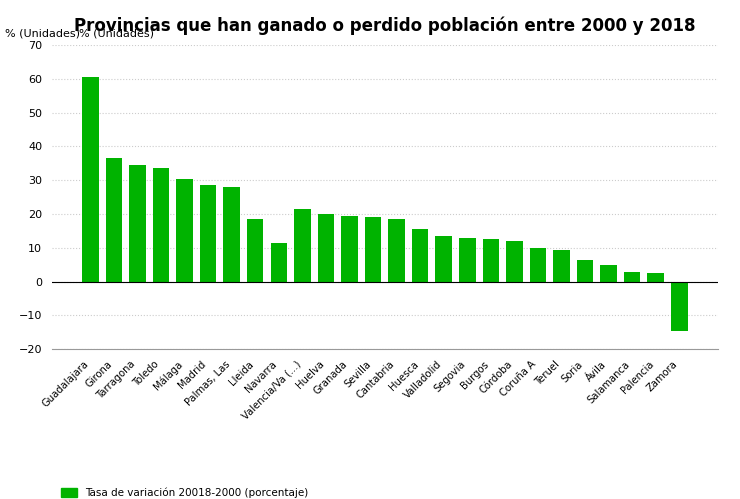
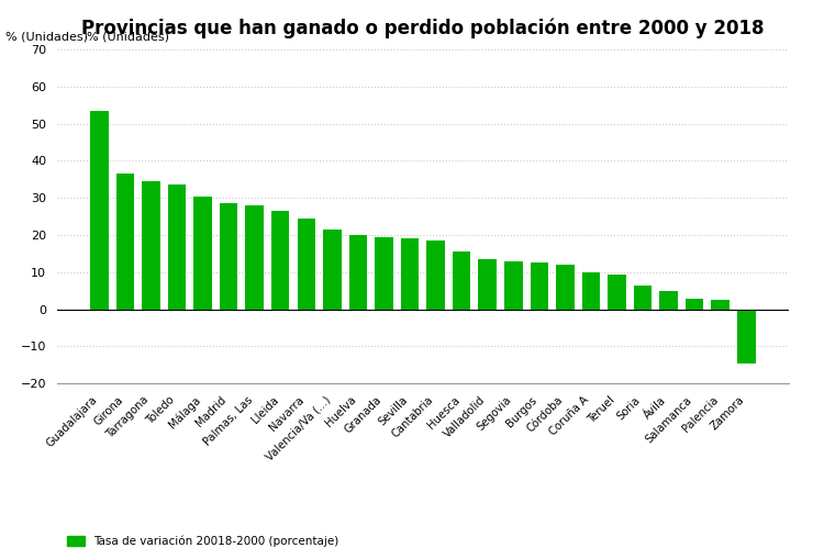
Guadalajara: 60.5 -> 53.5
Lleida: 18.5 -> 26.5
Navarra: 11.5 -> 24.5
